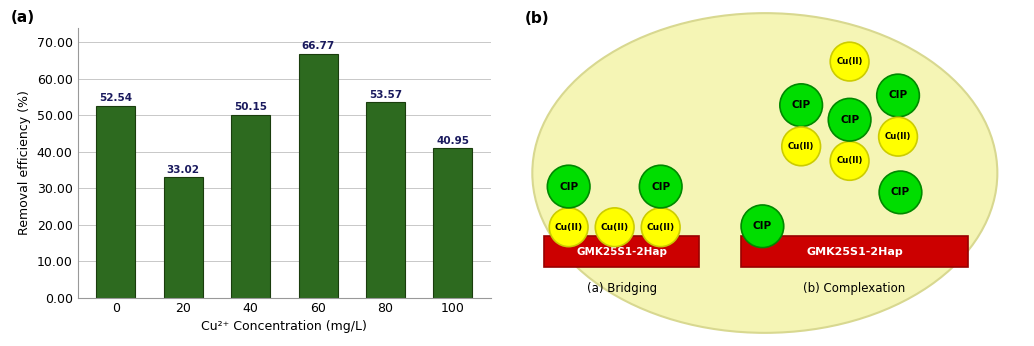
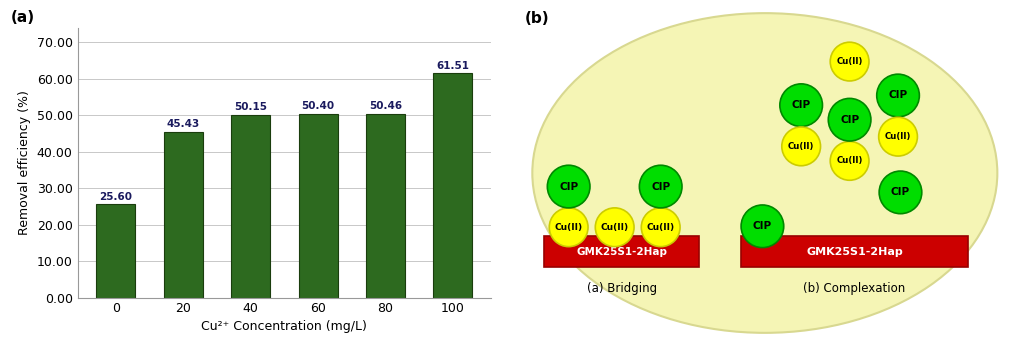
0: 52.54 -> 25.60
20: 33.02 -> 45.43
60: 66.77 -> 50.40
80: 53.57 -> 50.46
100: 40.95 -> 61.51
